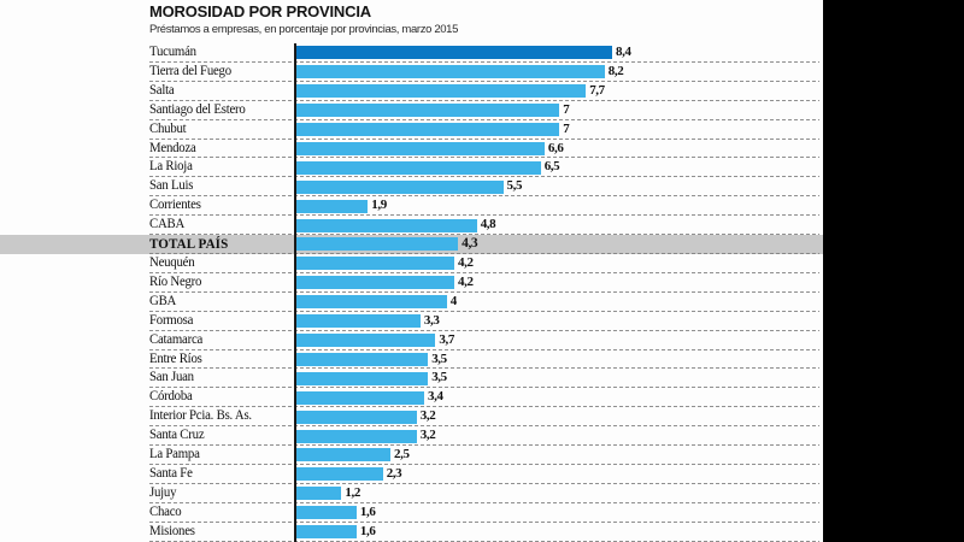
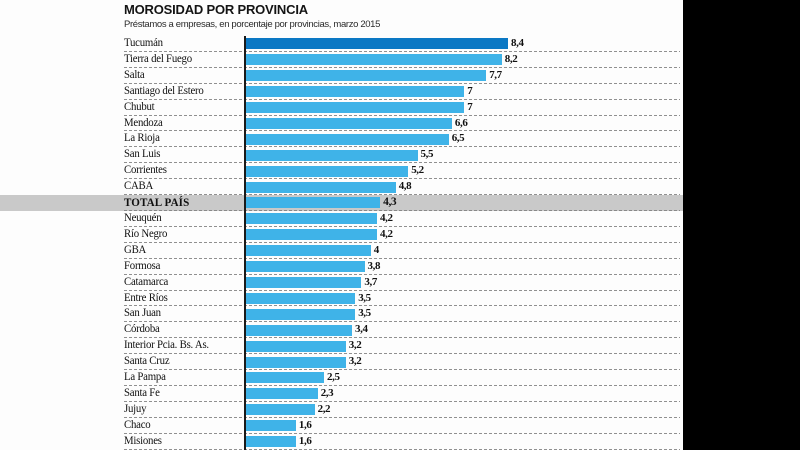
Corrientes: 1,9 -> 5,2
Formosa: 3,3 -> 3,8
Jujuy: 1,2 -> 2,2
